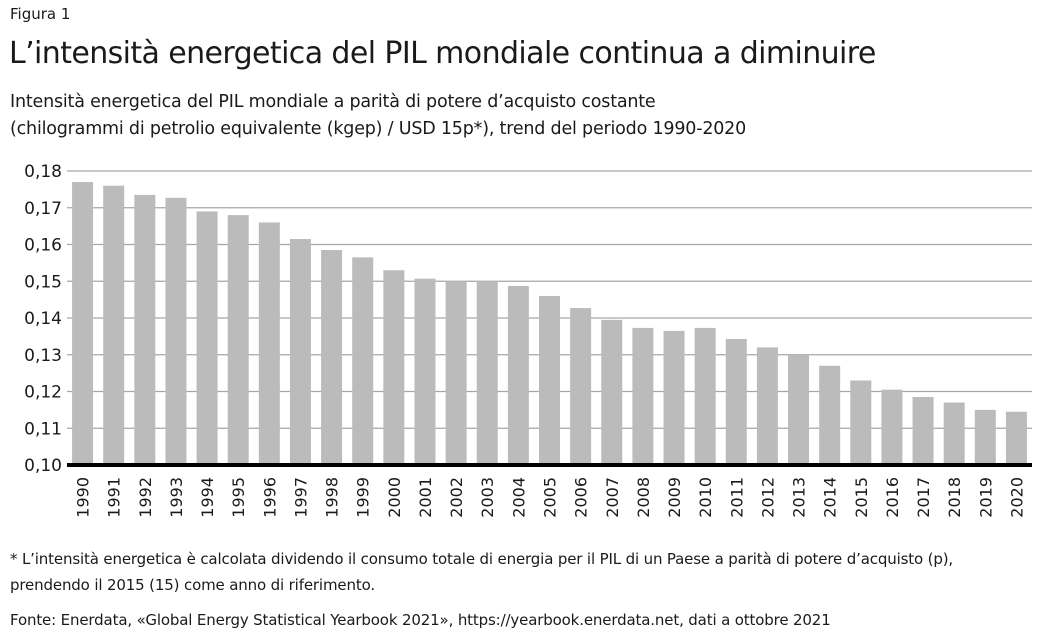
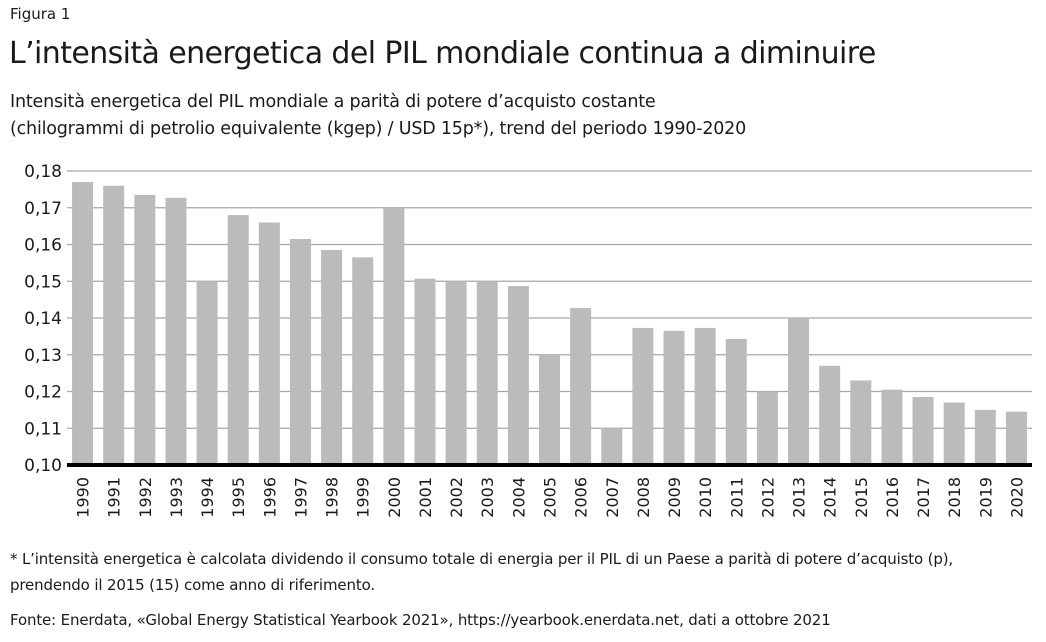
1994: 0,17 -> 0,15
2000: 0,15 -> 0,17
2005: 0,15 -> 0,13
2007: 0,14 -> 0,11
2012: 0,13 -> 0,12
2013: 0,13 -> 0,14
